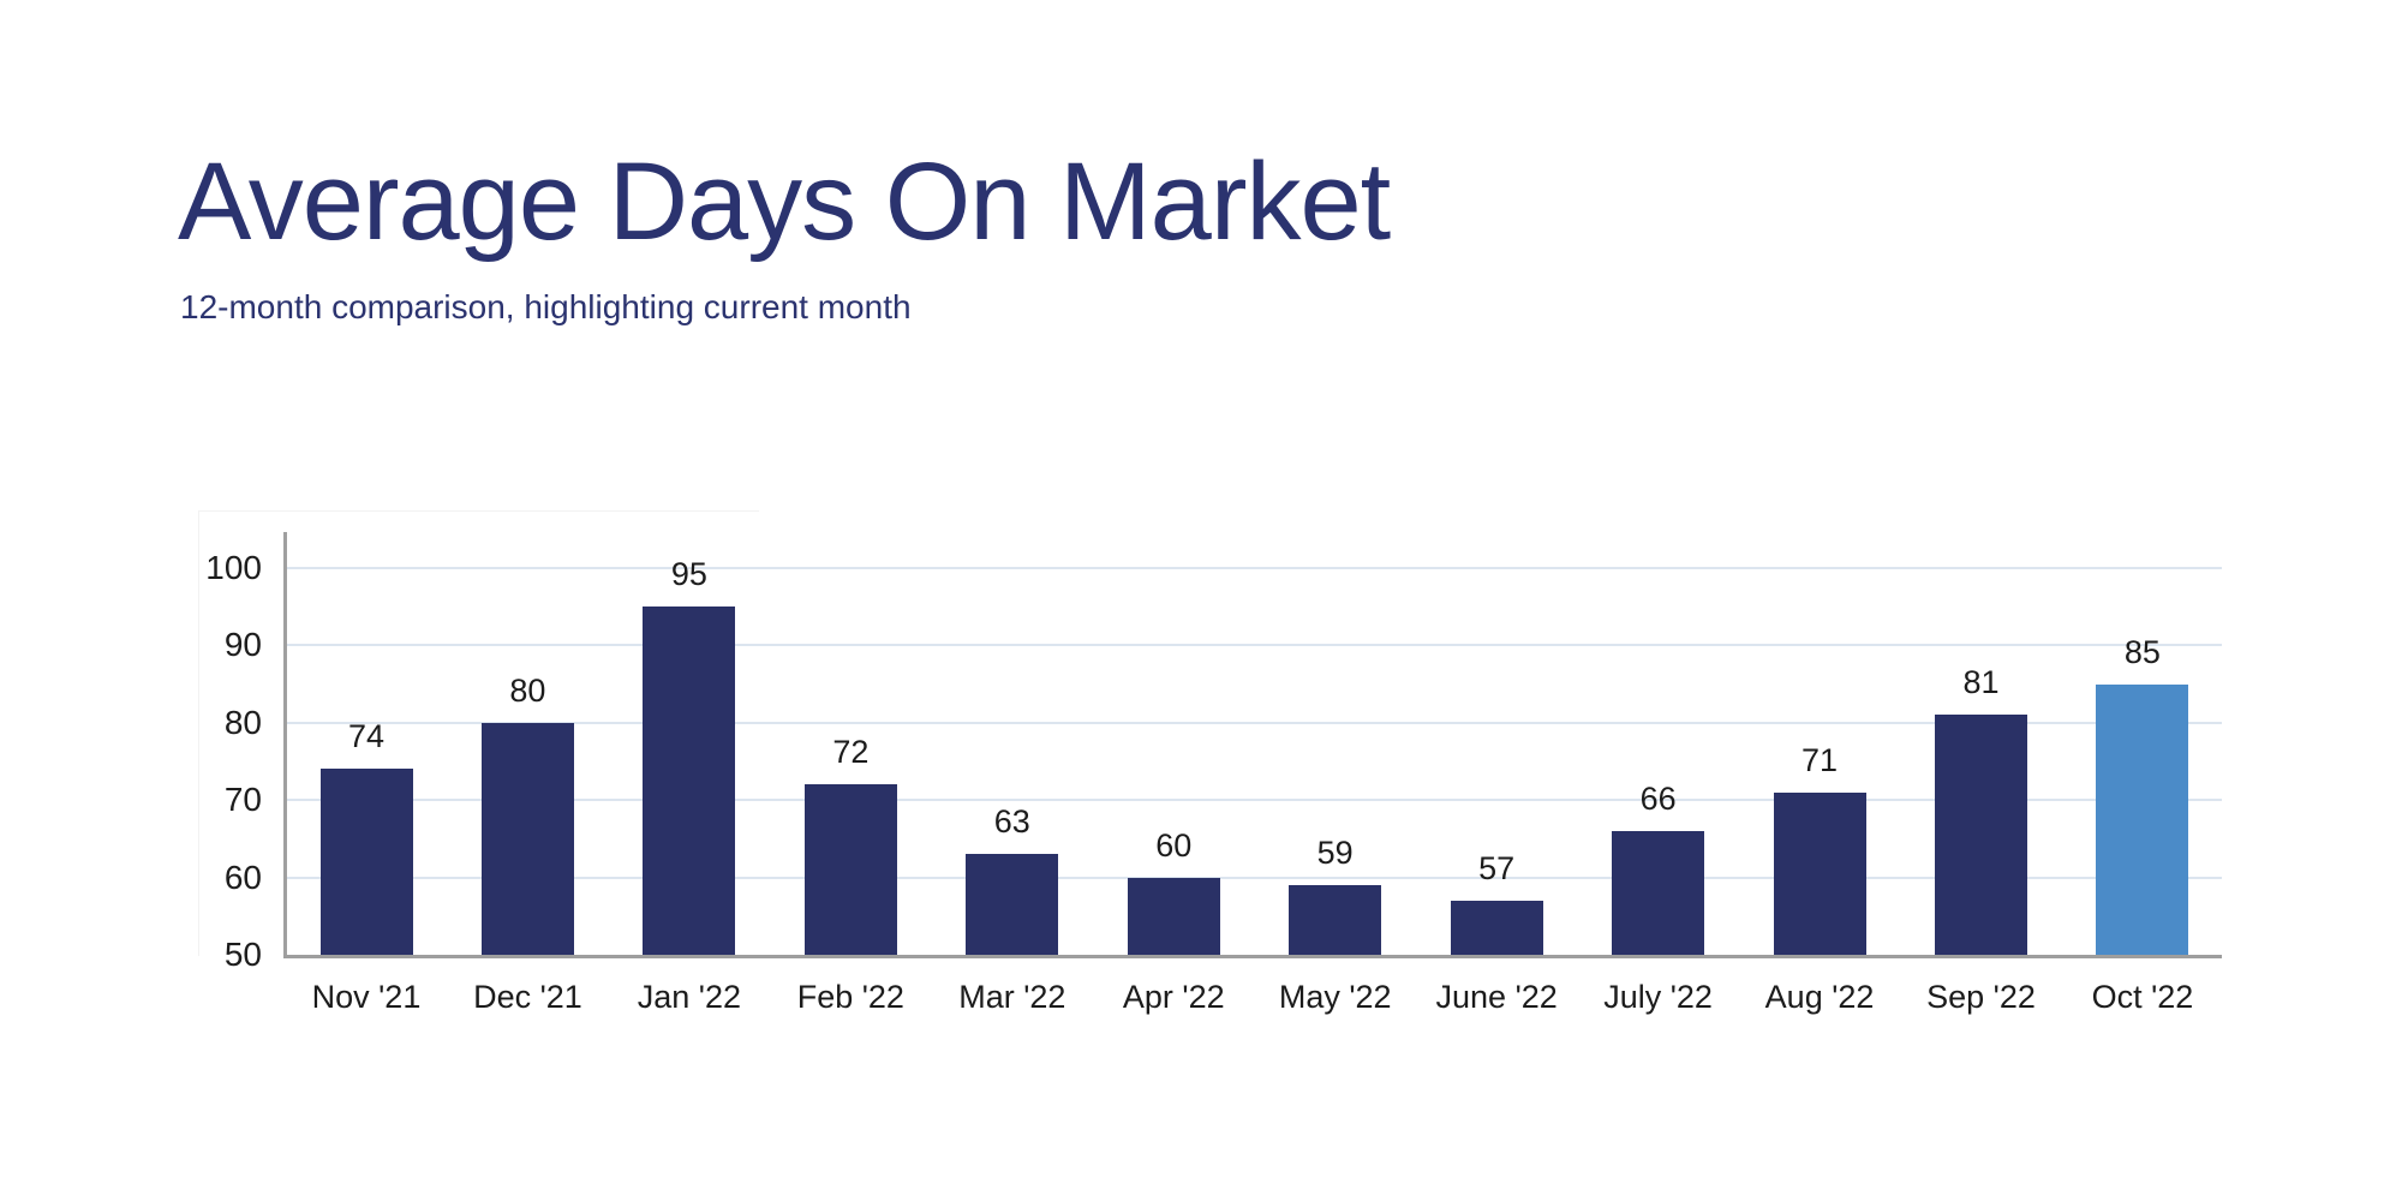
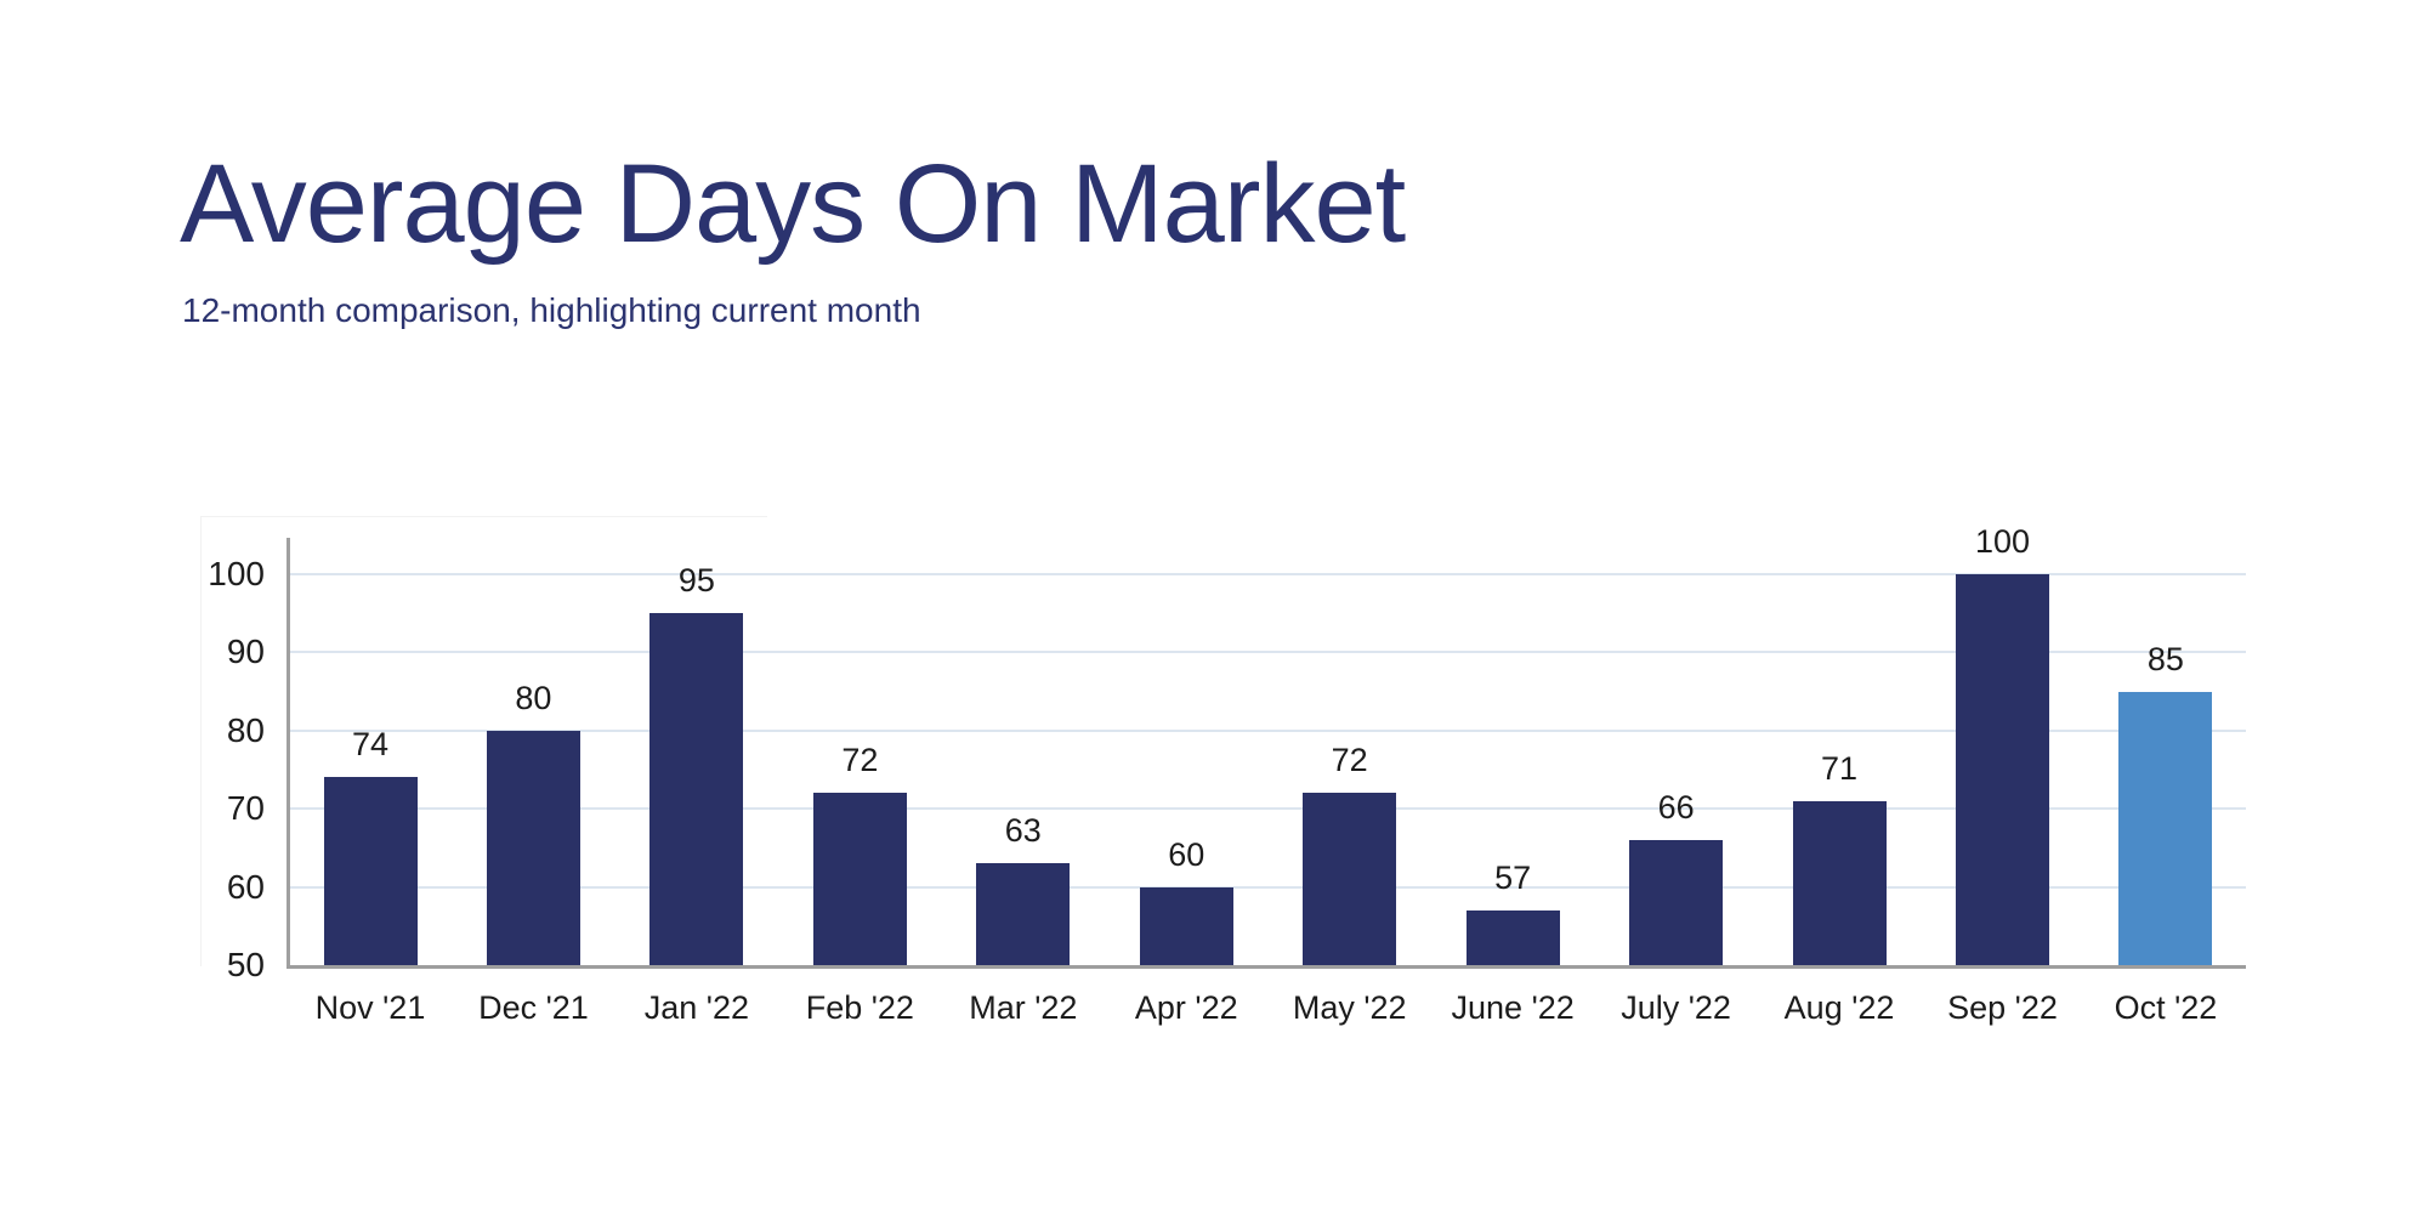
May '22: 59 -> 72
Sep '22: 81 -> 100
